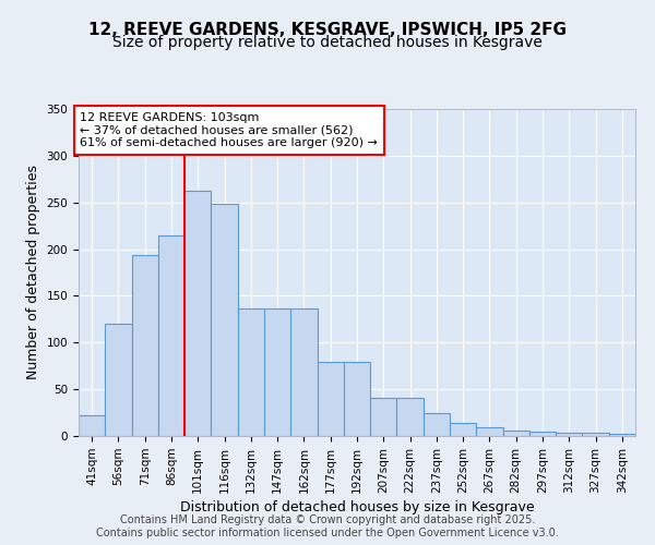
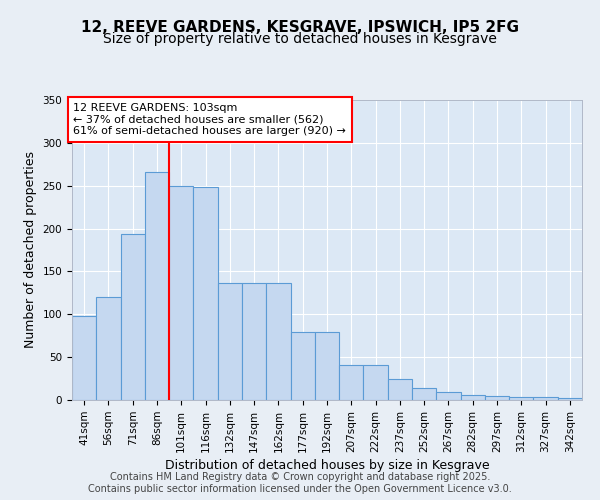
41sqm: 22 -> 98
86sqm: 215 -> 266
101sqm: 262 -> 250
